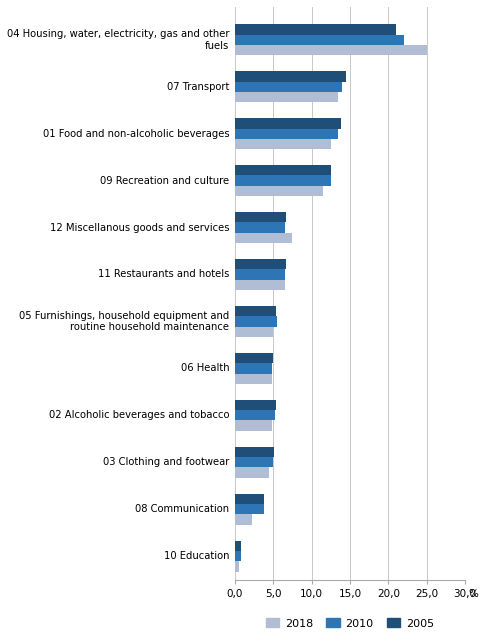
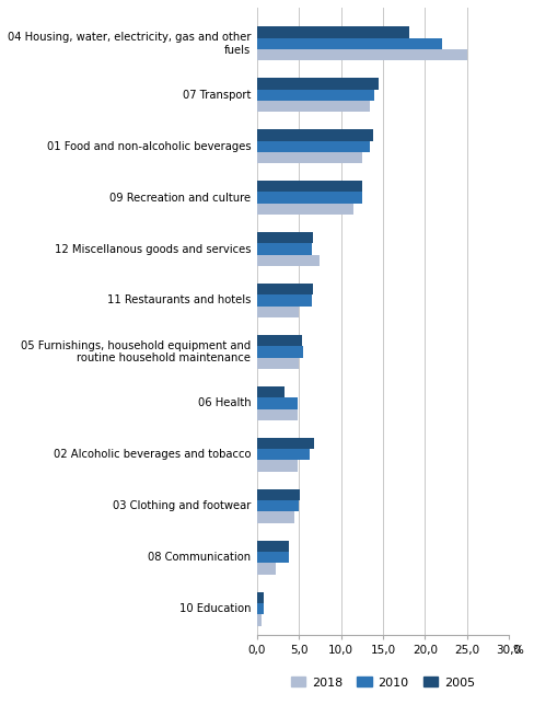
2005/04 Housing, water, electricity, gas and other fuels: 21,0 -> 18,2
2018/11 Restaurants and hotels: 6,5 -> 5,0
2005/06 Health: 4,9 -> 3,2
2005/02 Alcoholic beverages and tobacco: 5,3 -> 6,8
2010/02 Alcoholic beverages and tobacco: 5,2 -> 6,2
